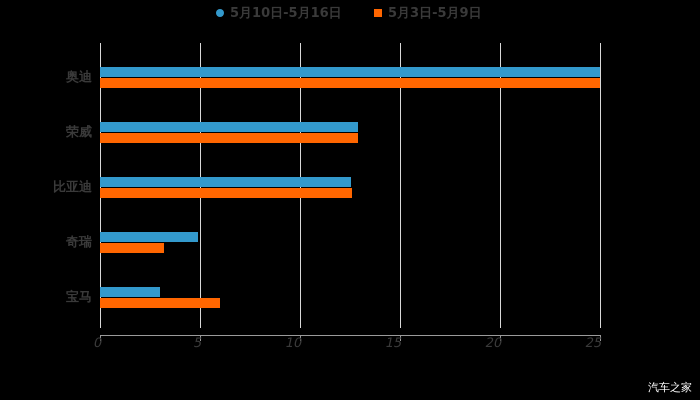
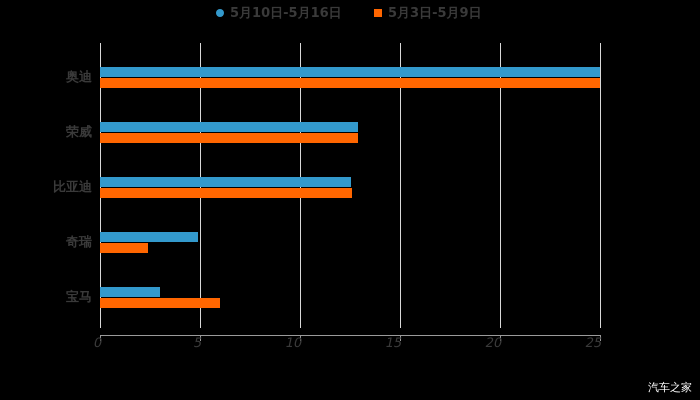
5月3日-5月9日/奇瑞: 3.2 -> 2.4
